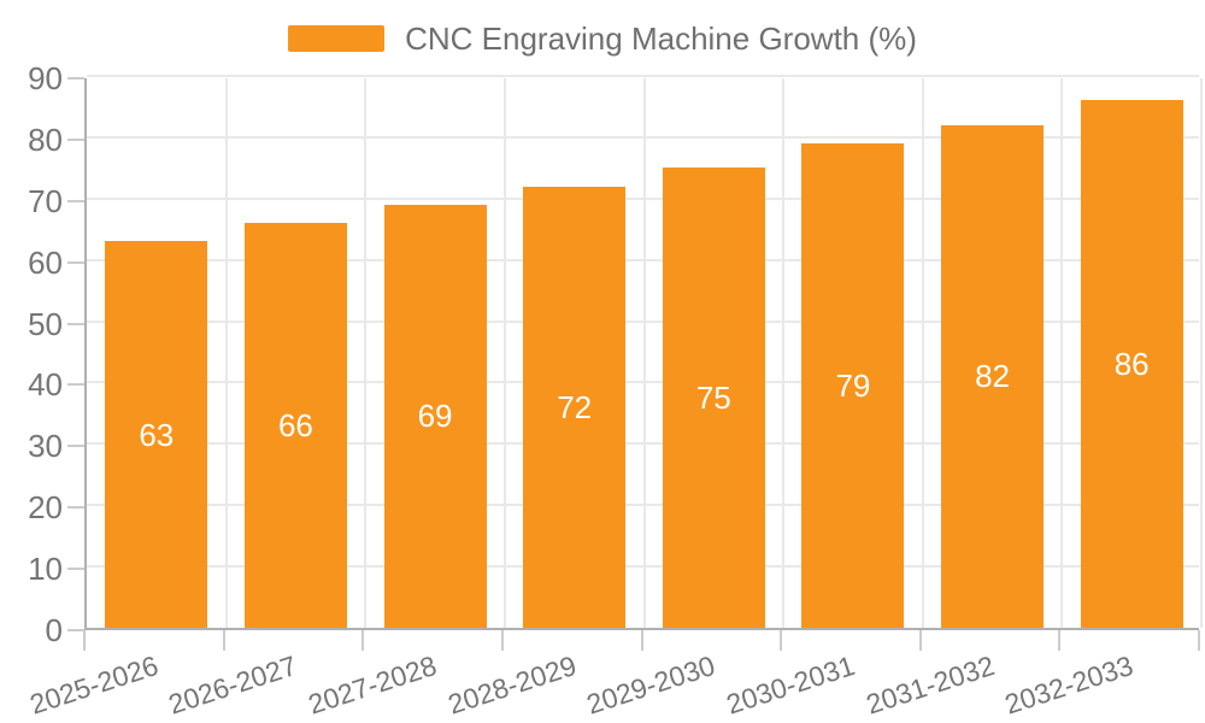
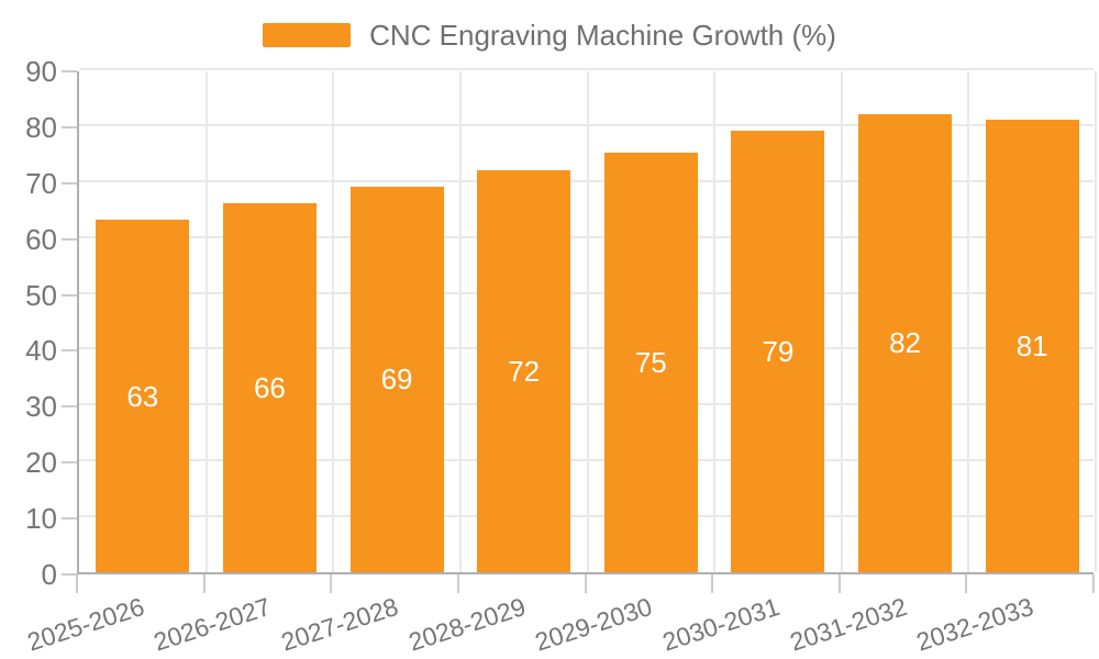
2032-2033: 86 -> 81
